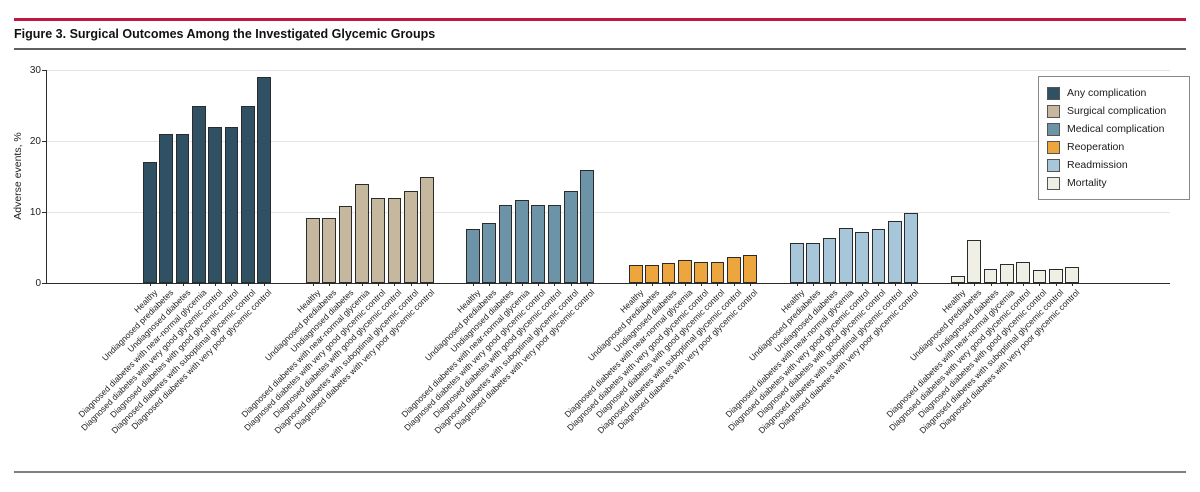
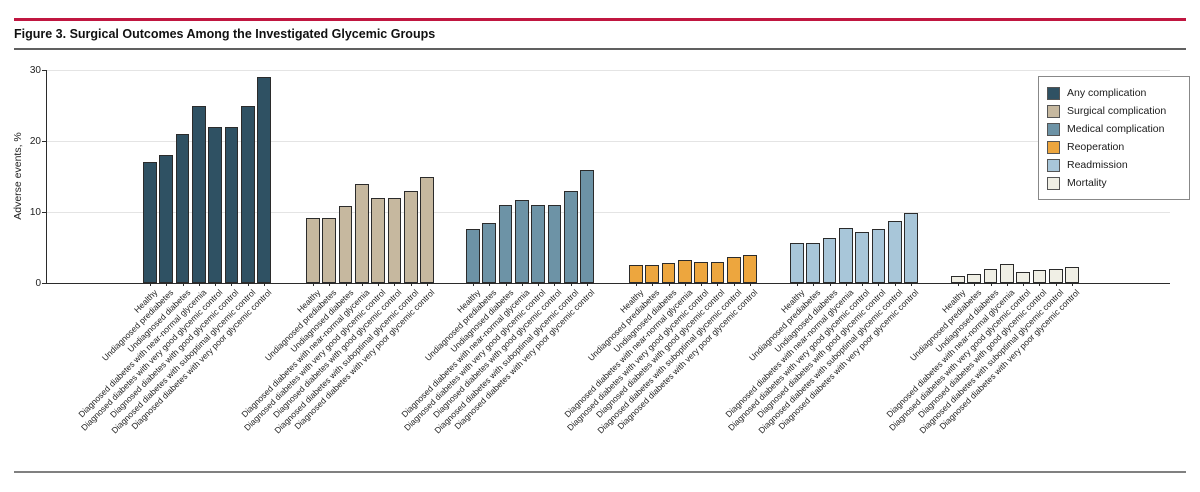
Any complication/Undiagnosed prediabetes: 21 -> 18
Mortality/Undiagnosed prediabetes: 6 -> 1
Mortality/Diagnosed diabetes with very good glycemic control: 3 -> 2
